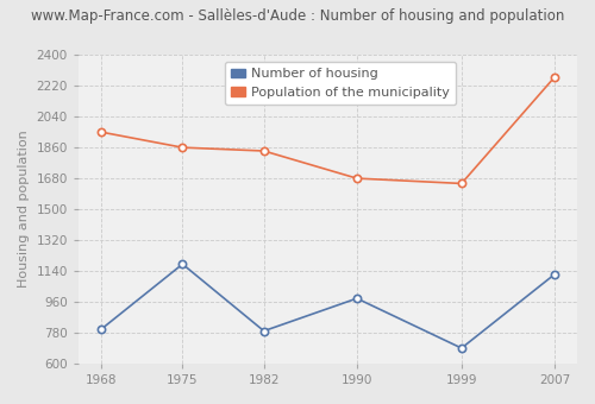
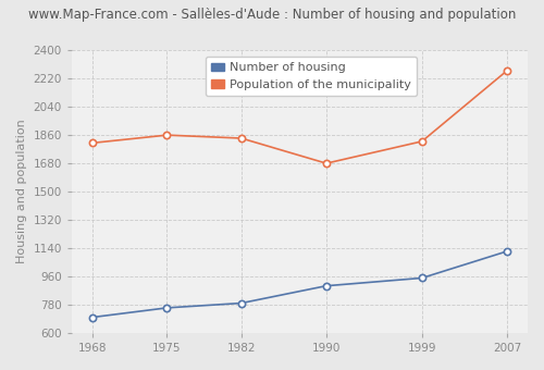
Number of housing/1968: 800 -> 700
Population of the municipality/1968: 1950 -> 1810
Number of housing/1975: 1180 -> 760
Number of housing/1990: 980 -> 900
Number of housing/1999: 690 -> 950
Population of the municipality/1999: 1650 -> 1820
